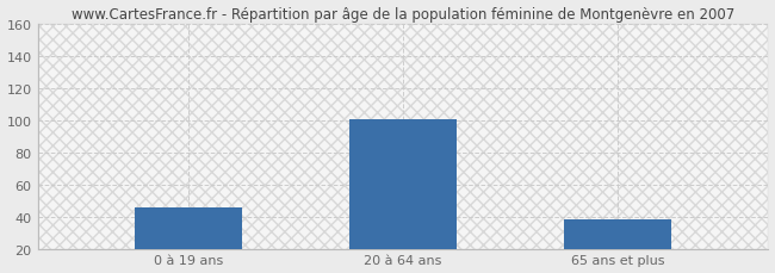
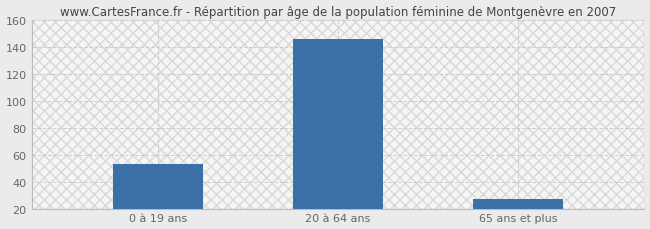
0 à 19 ans: 46 -> 53
20 à 64 ans: 101 -> 146
65 ans et plus: 38 -> 27
